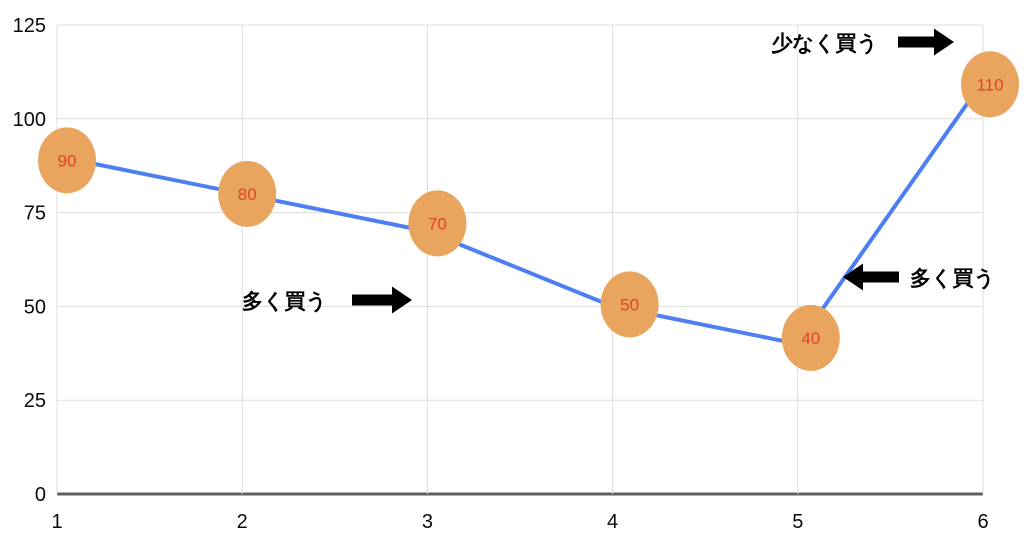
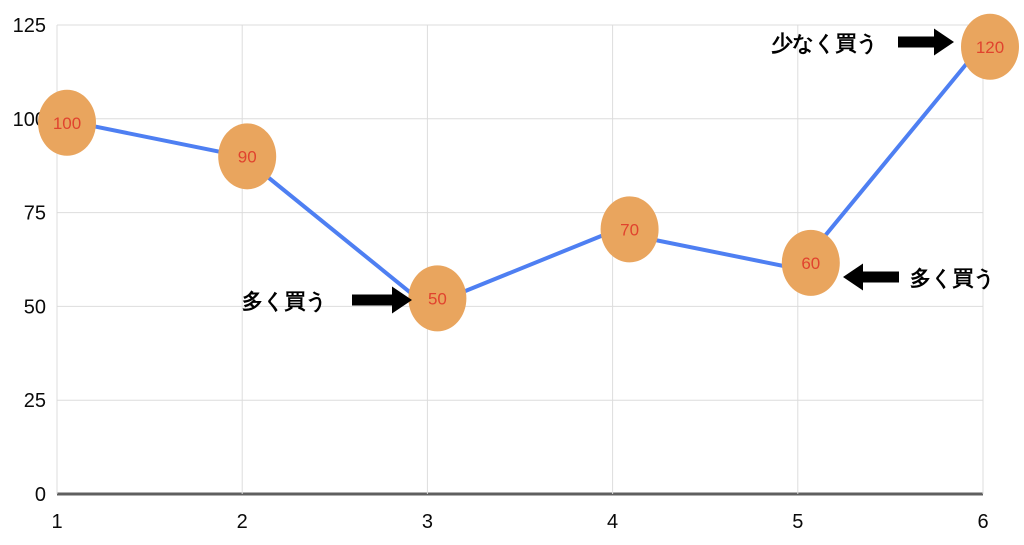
1: 90 -> 100
2: 80 -> 90
3: 70 -> 50
4: 50 -> 70
5: 40 -> 60
6: 110 -> 120
